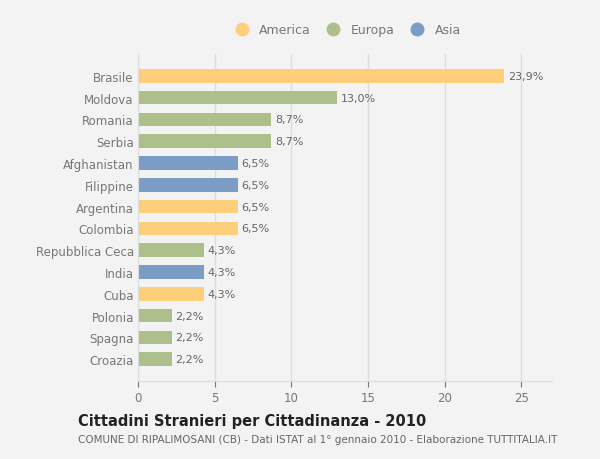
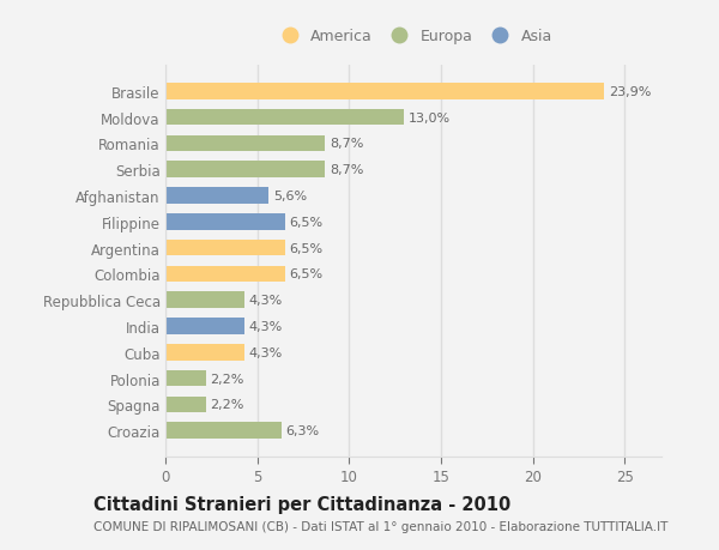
Afghanistan: 6,5% -> 5,6%
Croazia: 2,2% -> 6,3%
